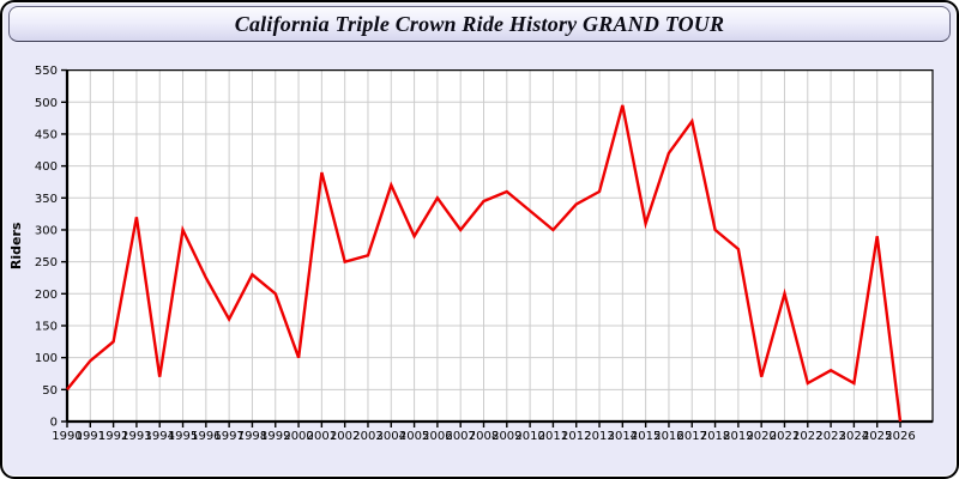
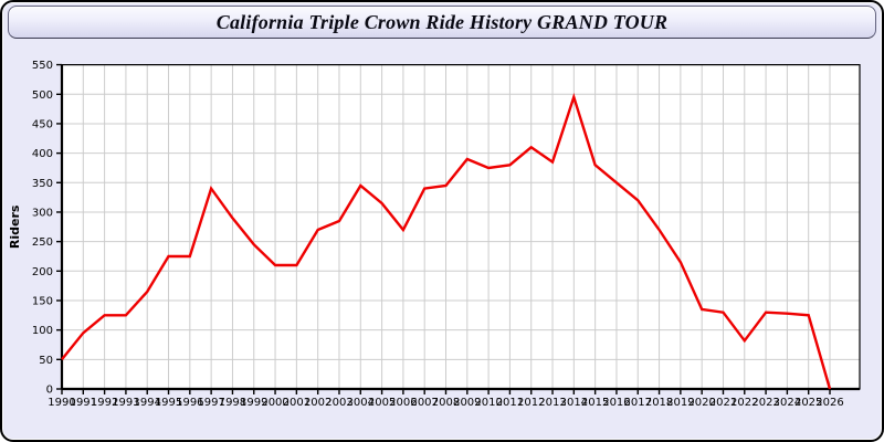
1993: 320 -> 120
1994: 70 -> 160
1995: 300 -> 220
1997: 160 -> 340
1998: 230 -> 290
1999: 200 -> 240
2000: 100 -> 210
2001: 390 -> 210
2002: 250 -> 270
2003: 260 -> 280
2004: 370 -> 340
2005: 290 -> 320
2006: 350 -> 270
2007: 300 -> 340
2009: 360 -> 390
2010: 330 -> 380
2011: 300 -> 380
2012: 340 -> 410
2013: 360 -> 380
2015: 310 -> 380
2016: 420 -> 350
2017: 470 -> 320
2018: 300 -> 270
2019: 270 -> 220
2020: 70 -> 140
2021: 200 -> 130
2022: 60 -> 80
2023: 80 -> 130
2024: 60 -> 130
2025: 290 -> 120
